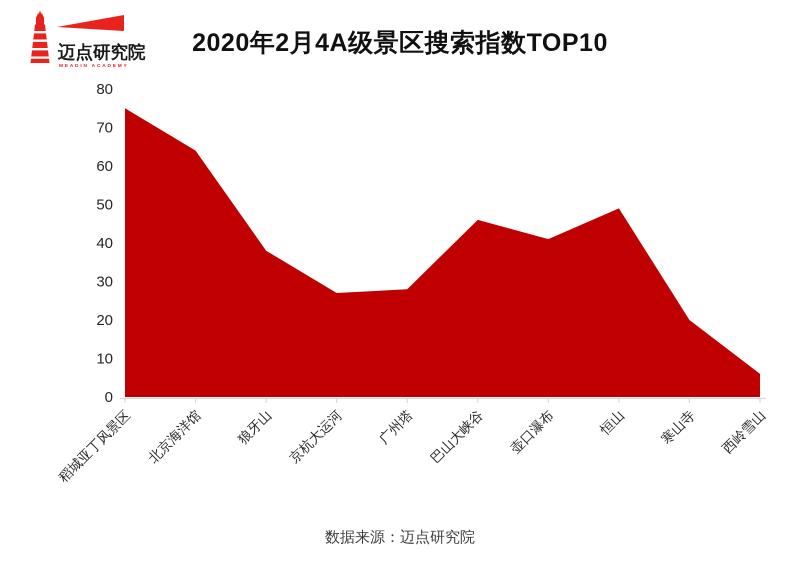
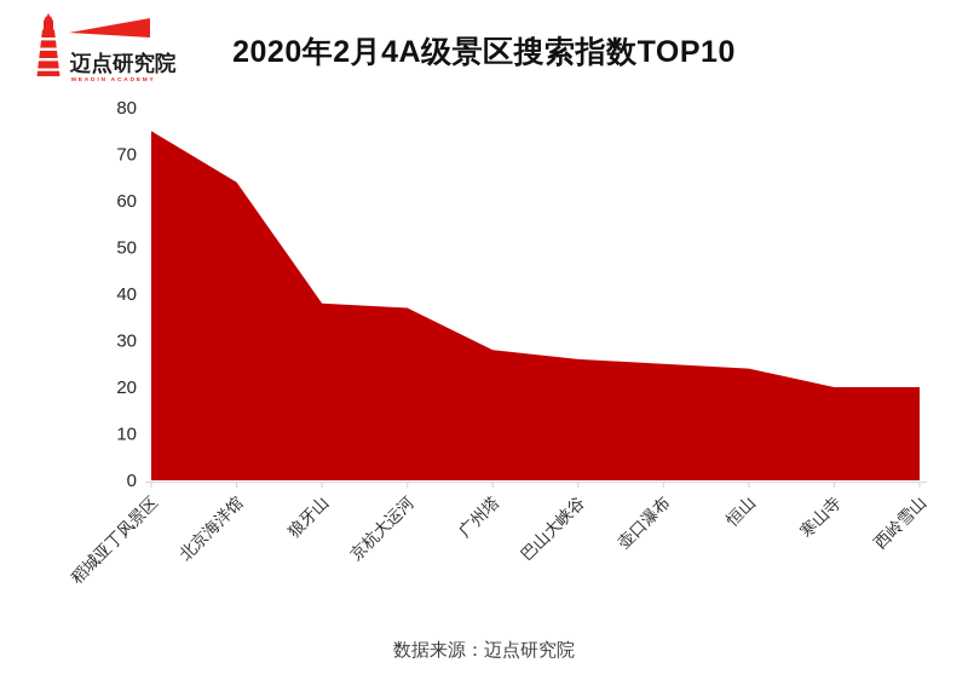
京杭大运河: 27 -> 37
巴山大峡谷: 46 -> 26
壶口瀑布: 41 -> 25
恒山: 49 -> 24
西岭雪山: 6 -> 20
